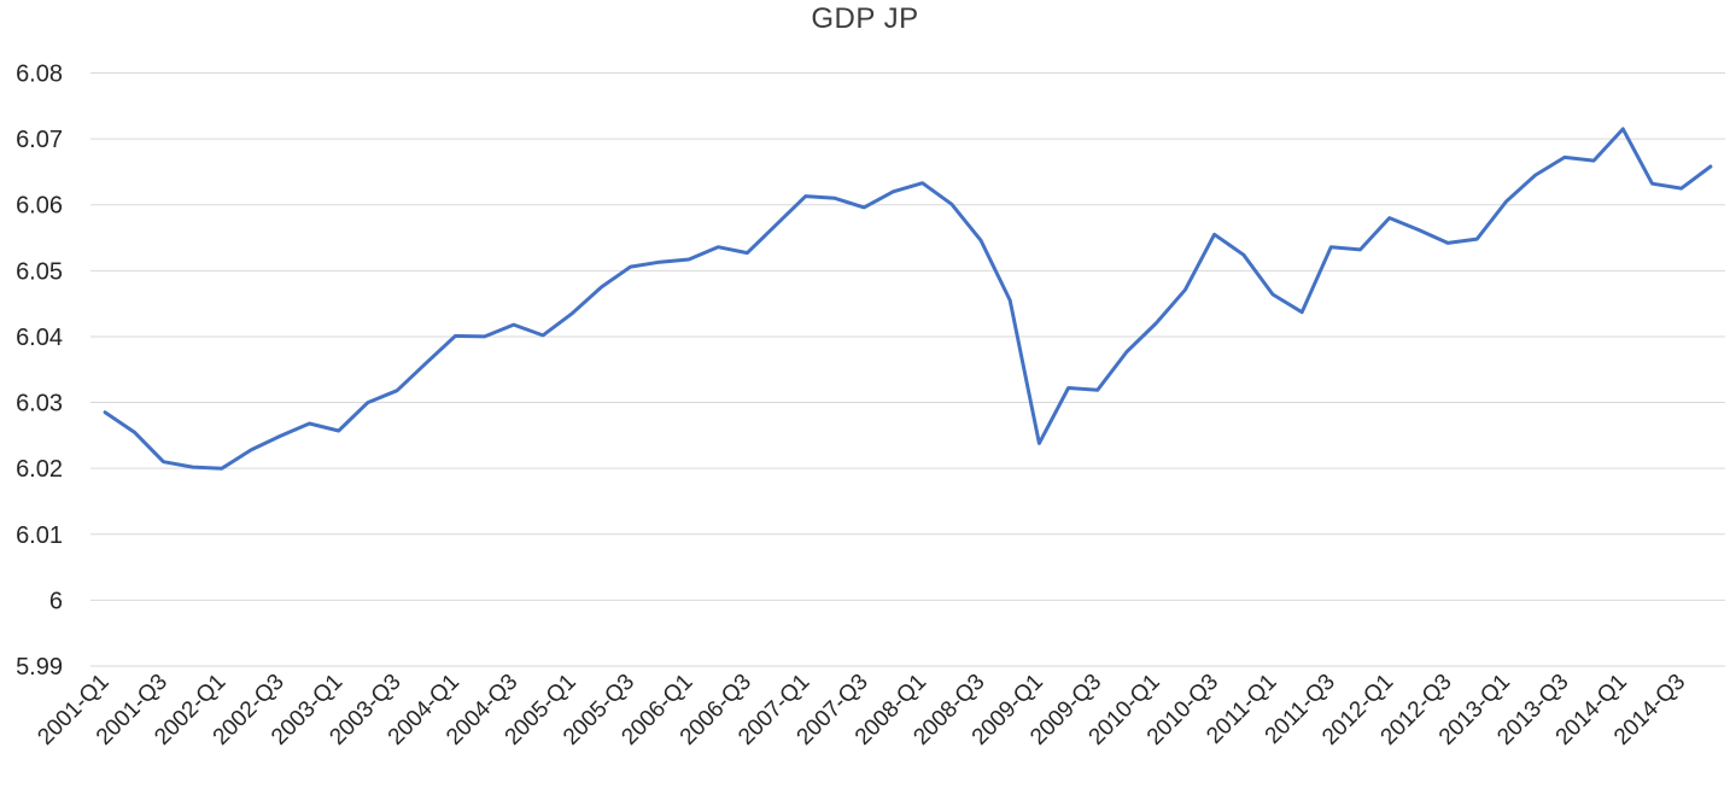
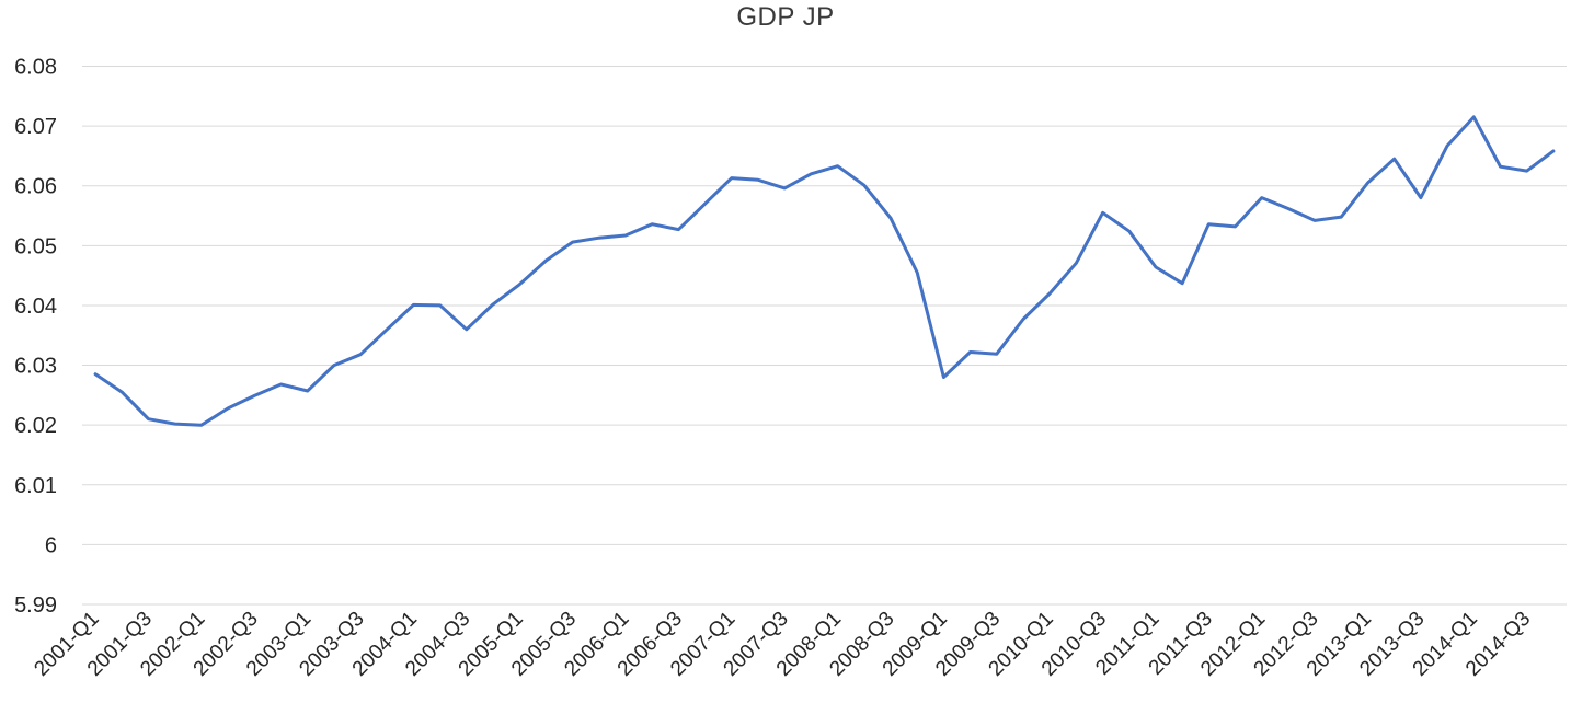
2004-Q3: 6.042 -> 6.036
2009-Q1: 6.024 -> 6.028
2013-Q3: 6.067 -> 6.058
